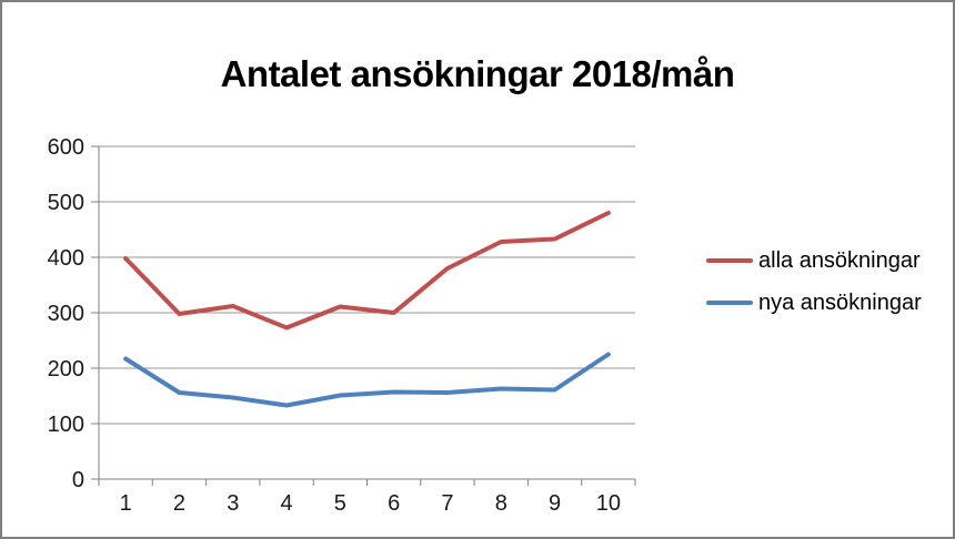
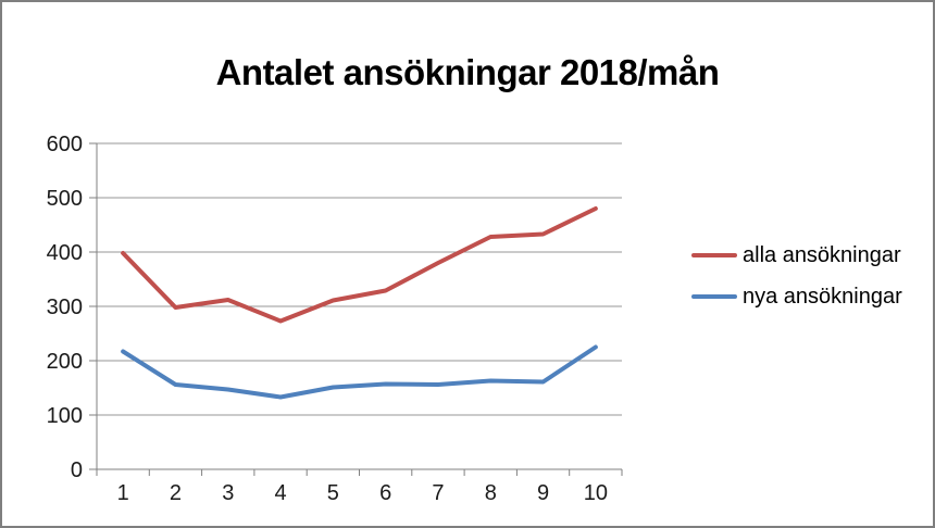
alla ansökningar/6: 300 -> 330
